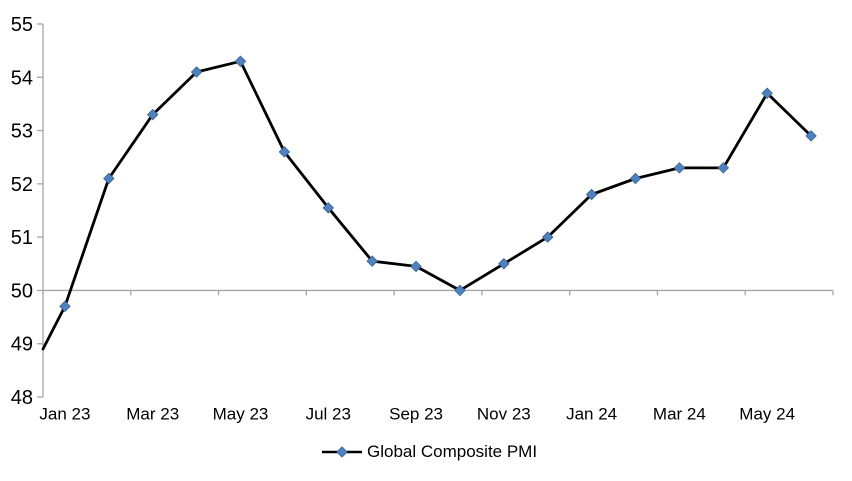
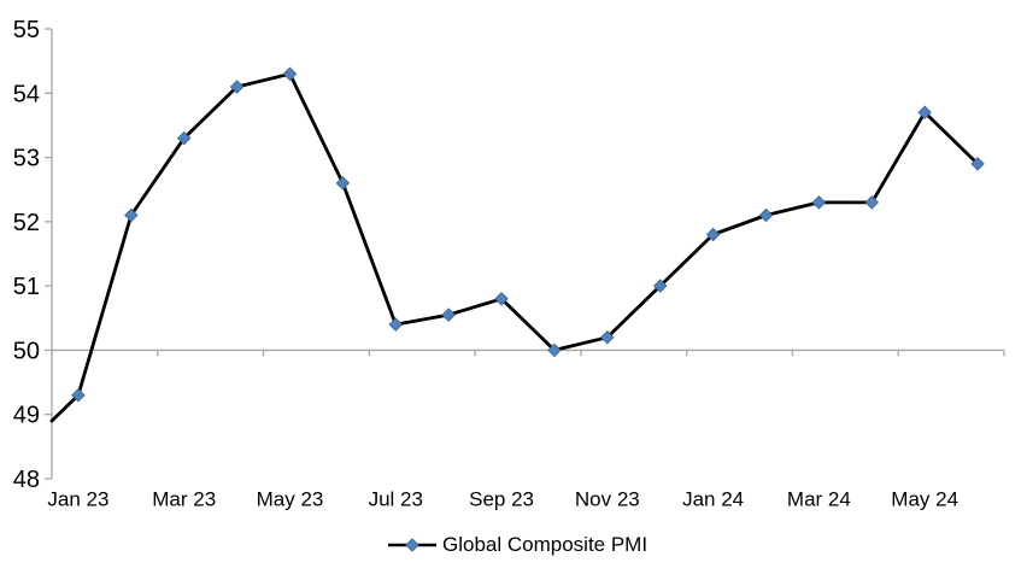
Jan 23: 49.7 -> 49.3
Jul 23: 51.5 -> 50.4
Sep 23: 50.5 -> 50.8
Nov 23: 50.5 -> 50.2
